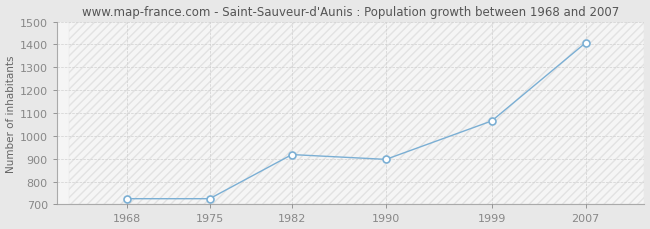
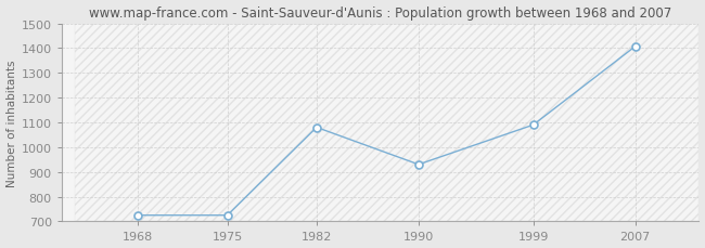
1982: 918 -> 1080
1990: 897 -> 930
1999: 1065 -> 1090
